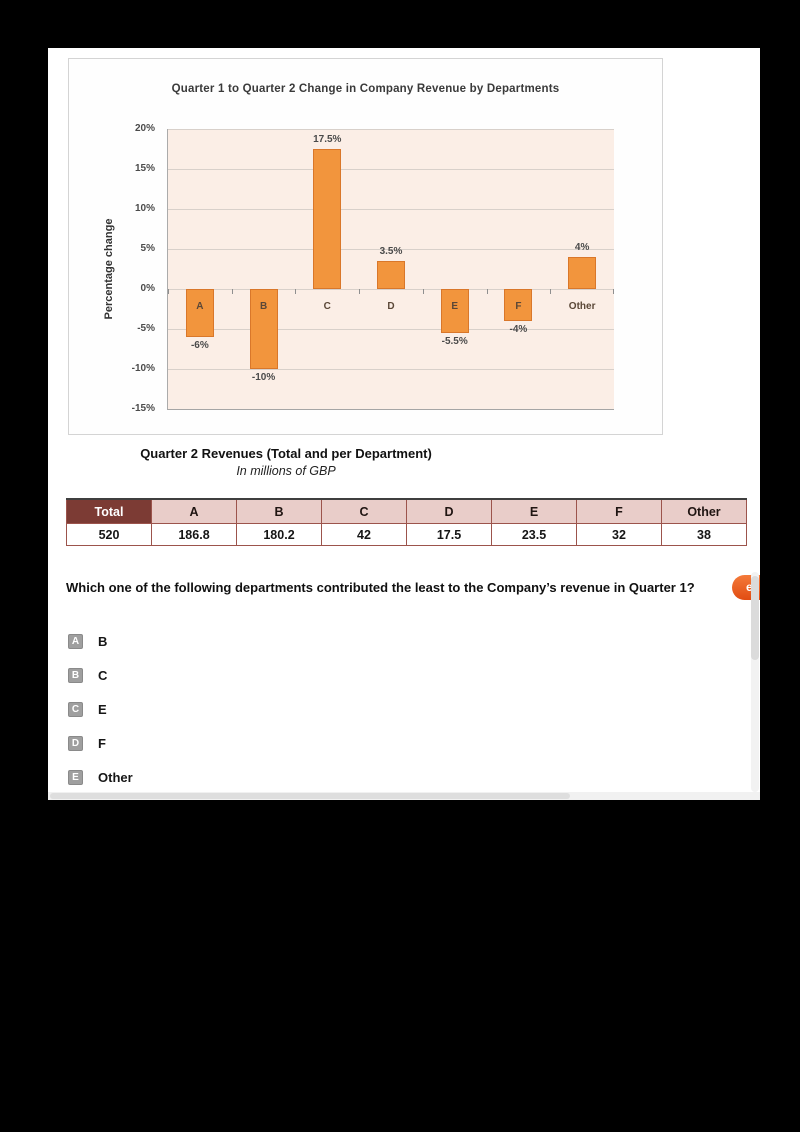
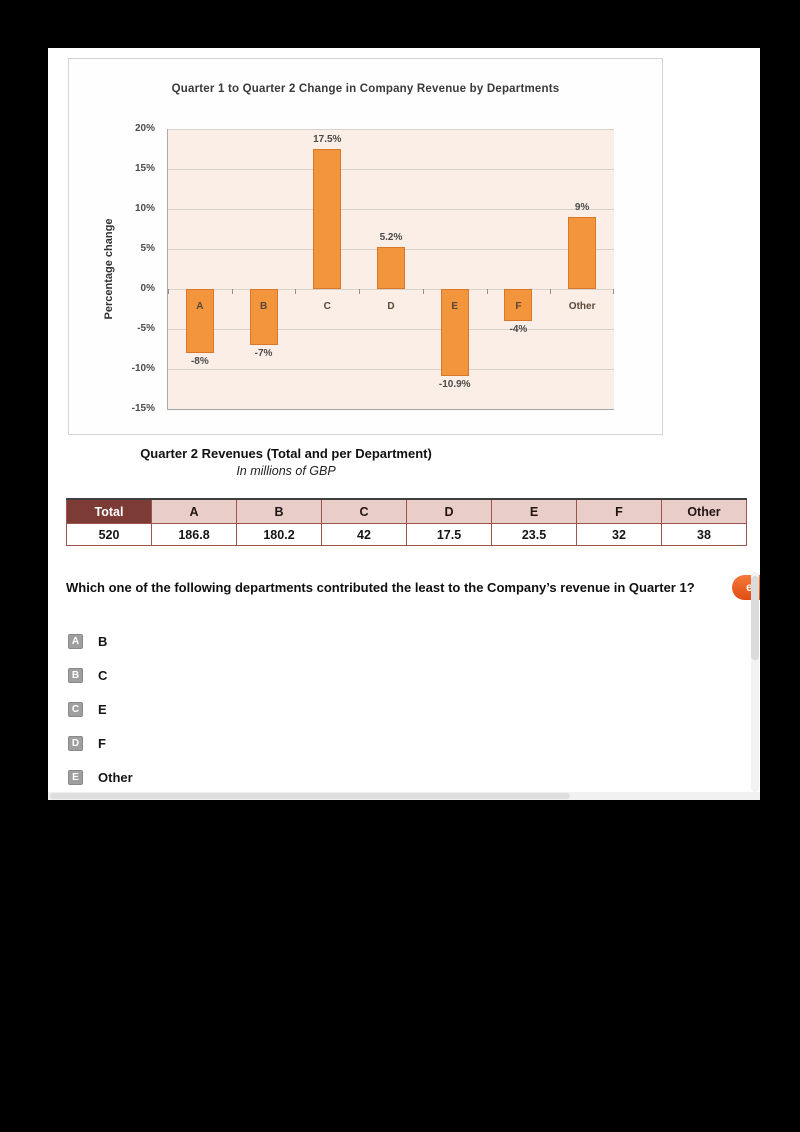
A: -6% -> -8%
B: -10% -> -7%
D: 3.5% -> 5.2%
E: -5.5% -> -10.9%
Other: 4% -> 9%
